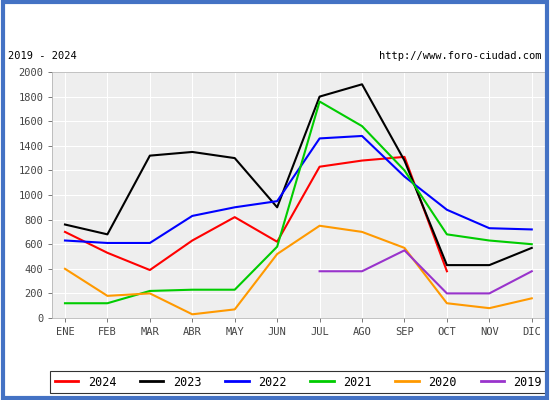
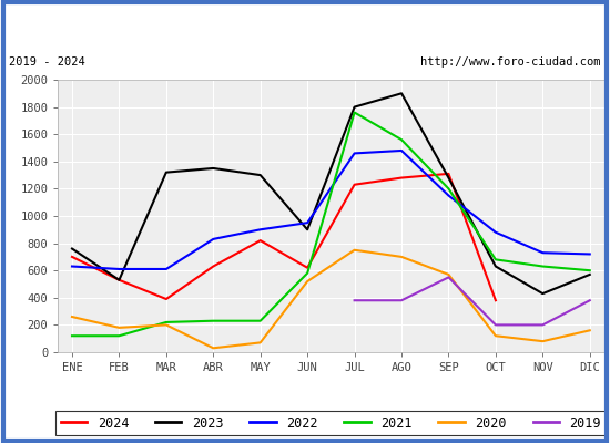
2020/ENE: 400 -> 260
2023/FEB: 680 -> 530
2023/OCT: 430 -> 630
